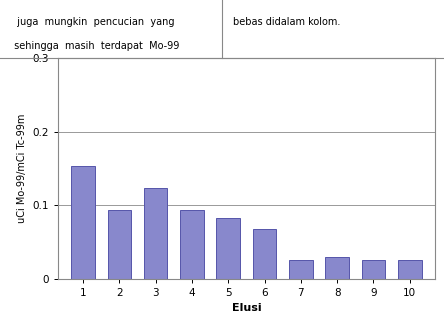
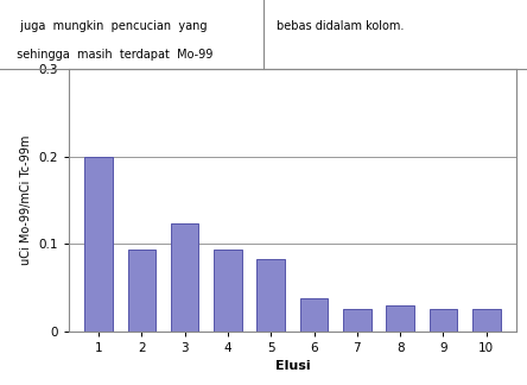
1: 0.154 -> 0.200
6: 0.068 -> 0.038
